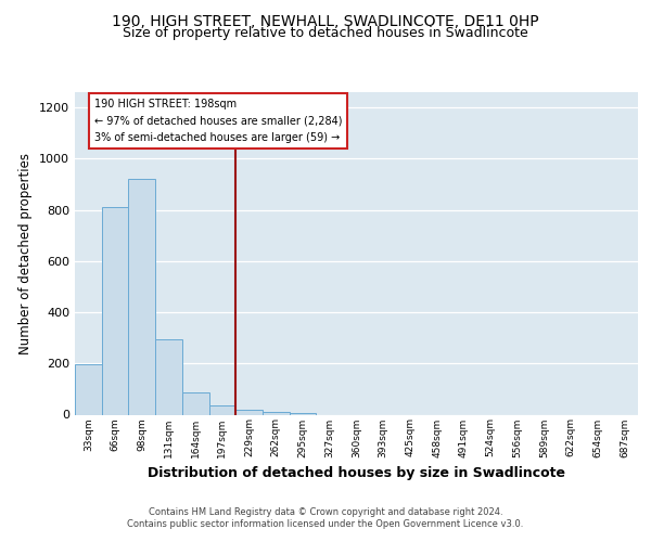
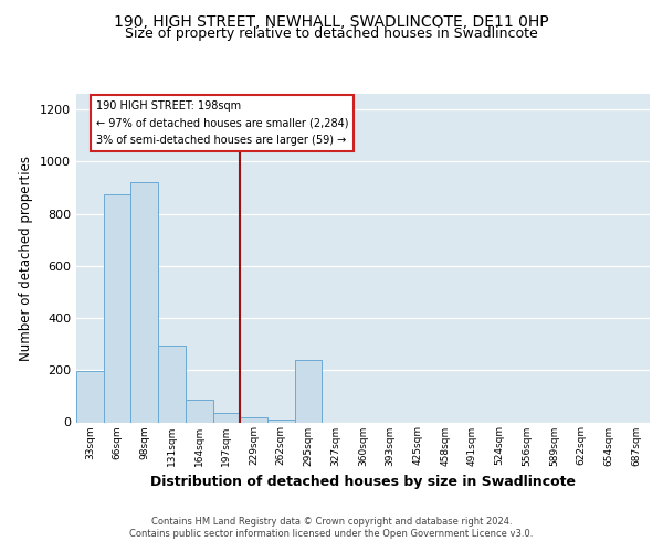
66sqm: 810 -> 875
295sqm: 8 -> 240
